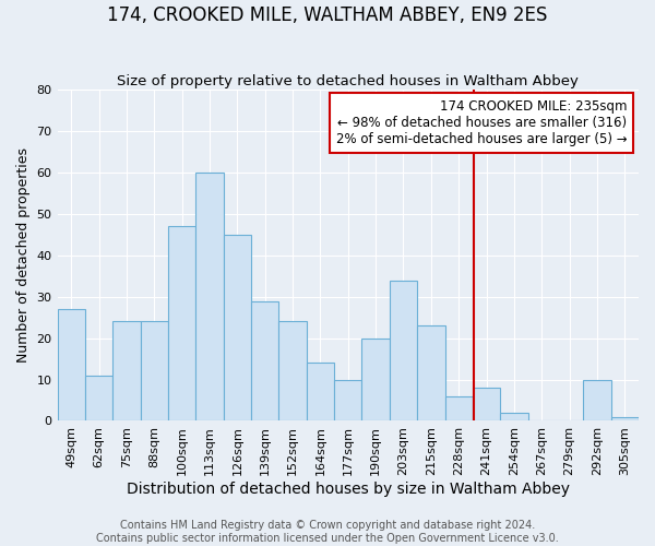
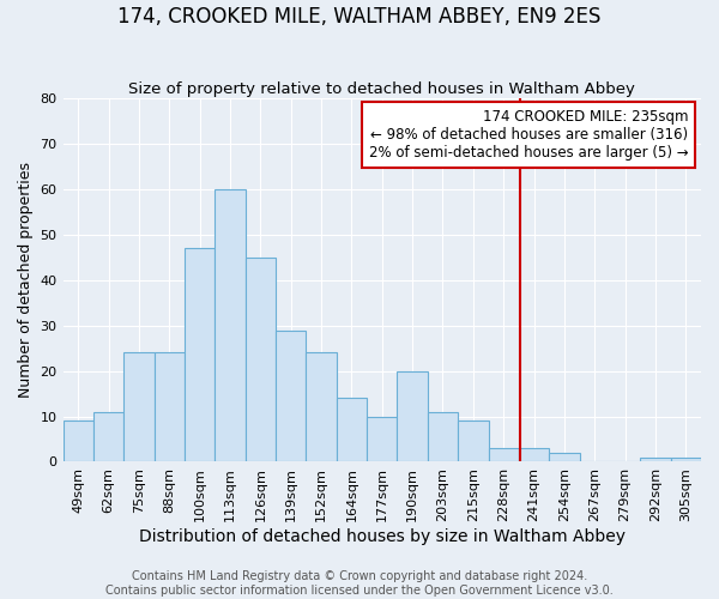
49sqm: 27 -> 9
203sqm: 34 -> 11
215sqm: 23 -> 9
228sqm: 6 -> 3
241sqm: 8 -> 3
292sqm: 10 -> 1
